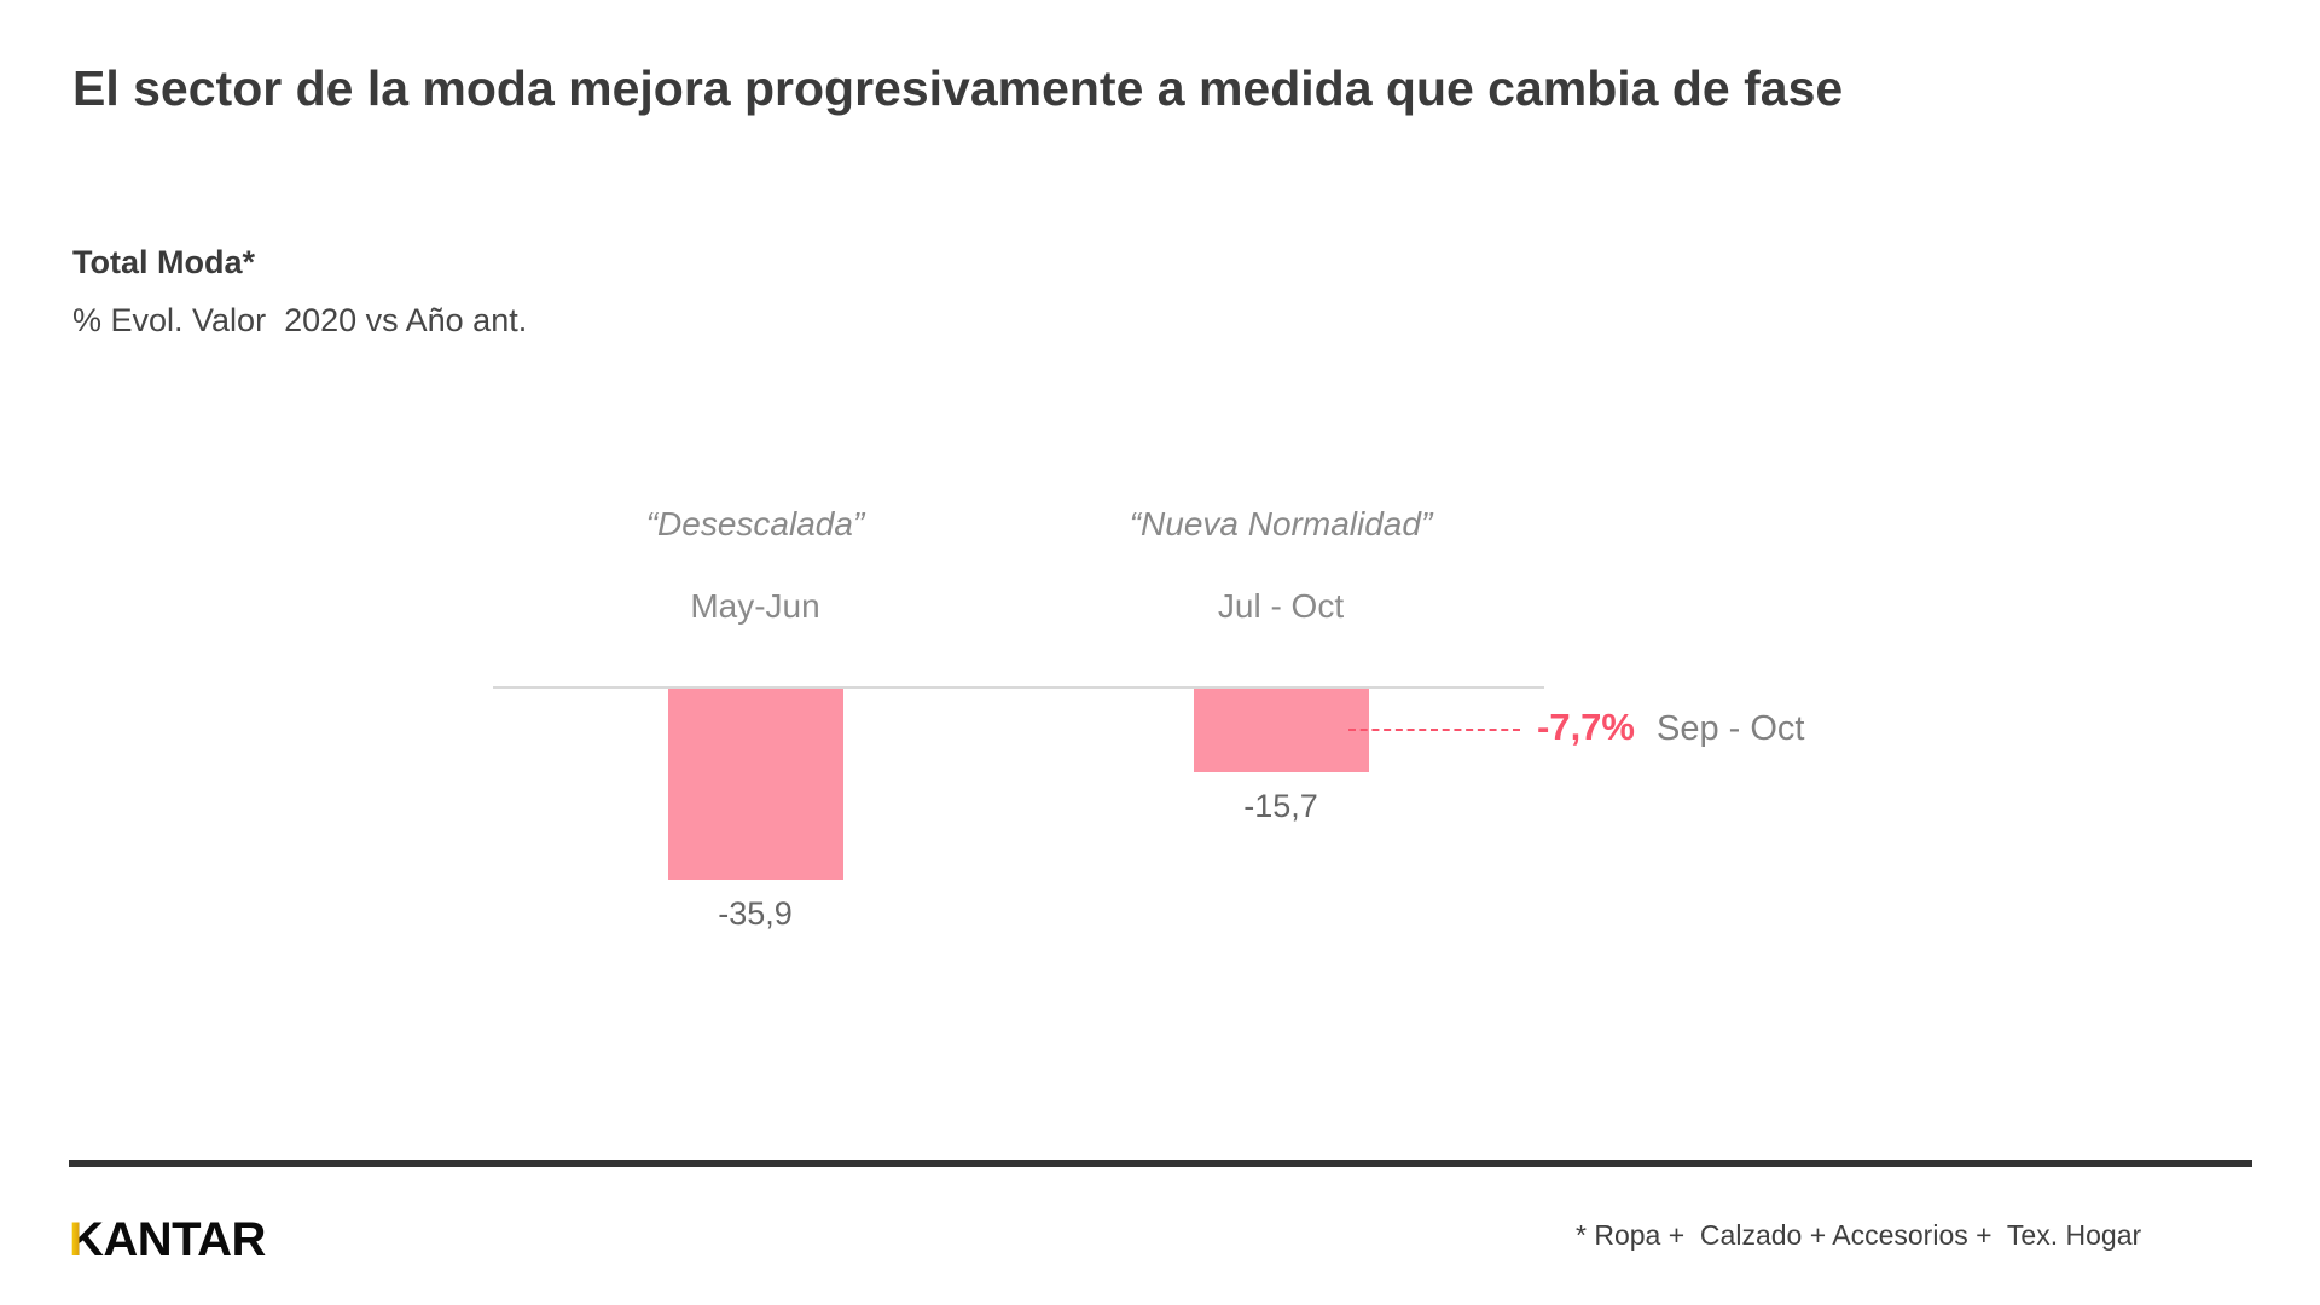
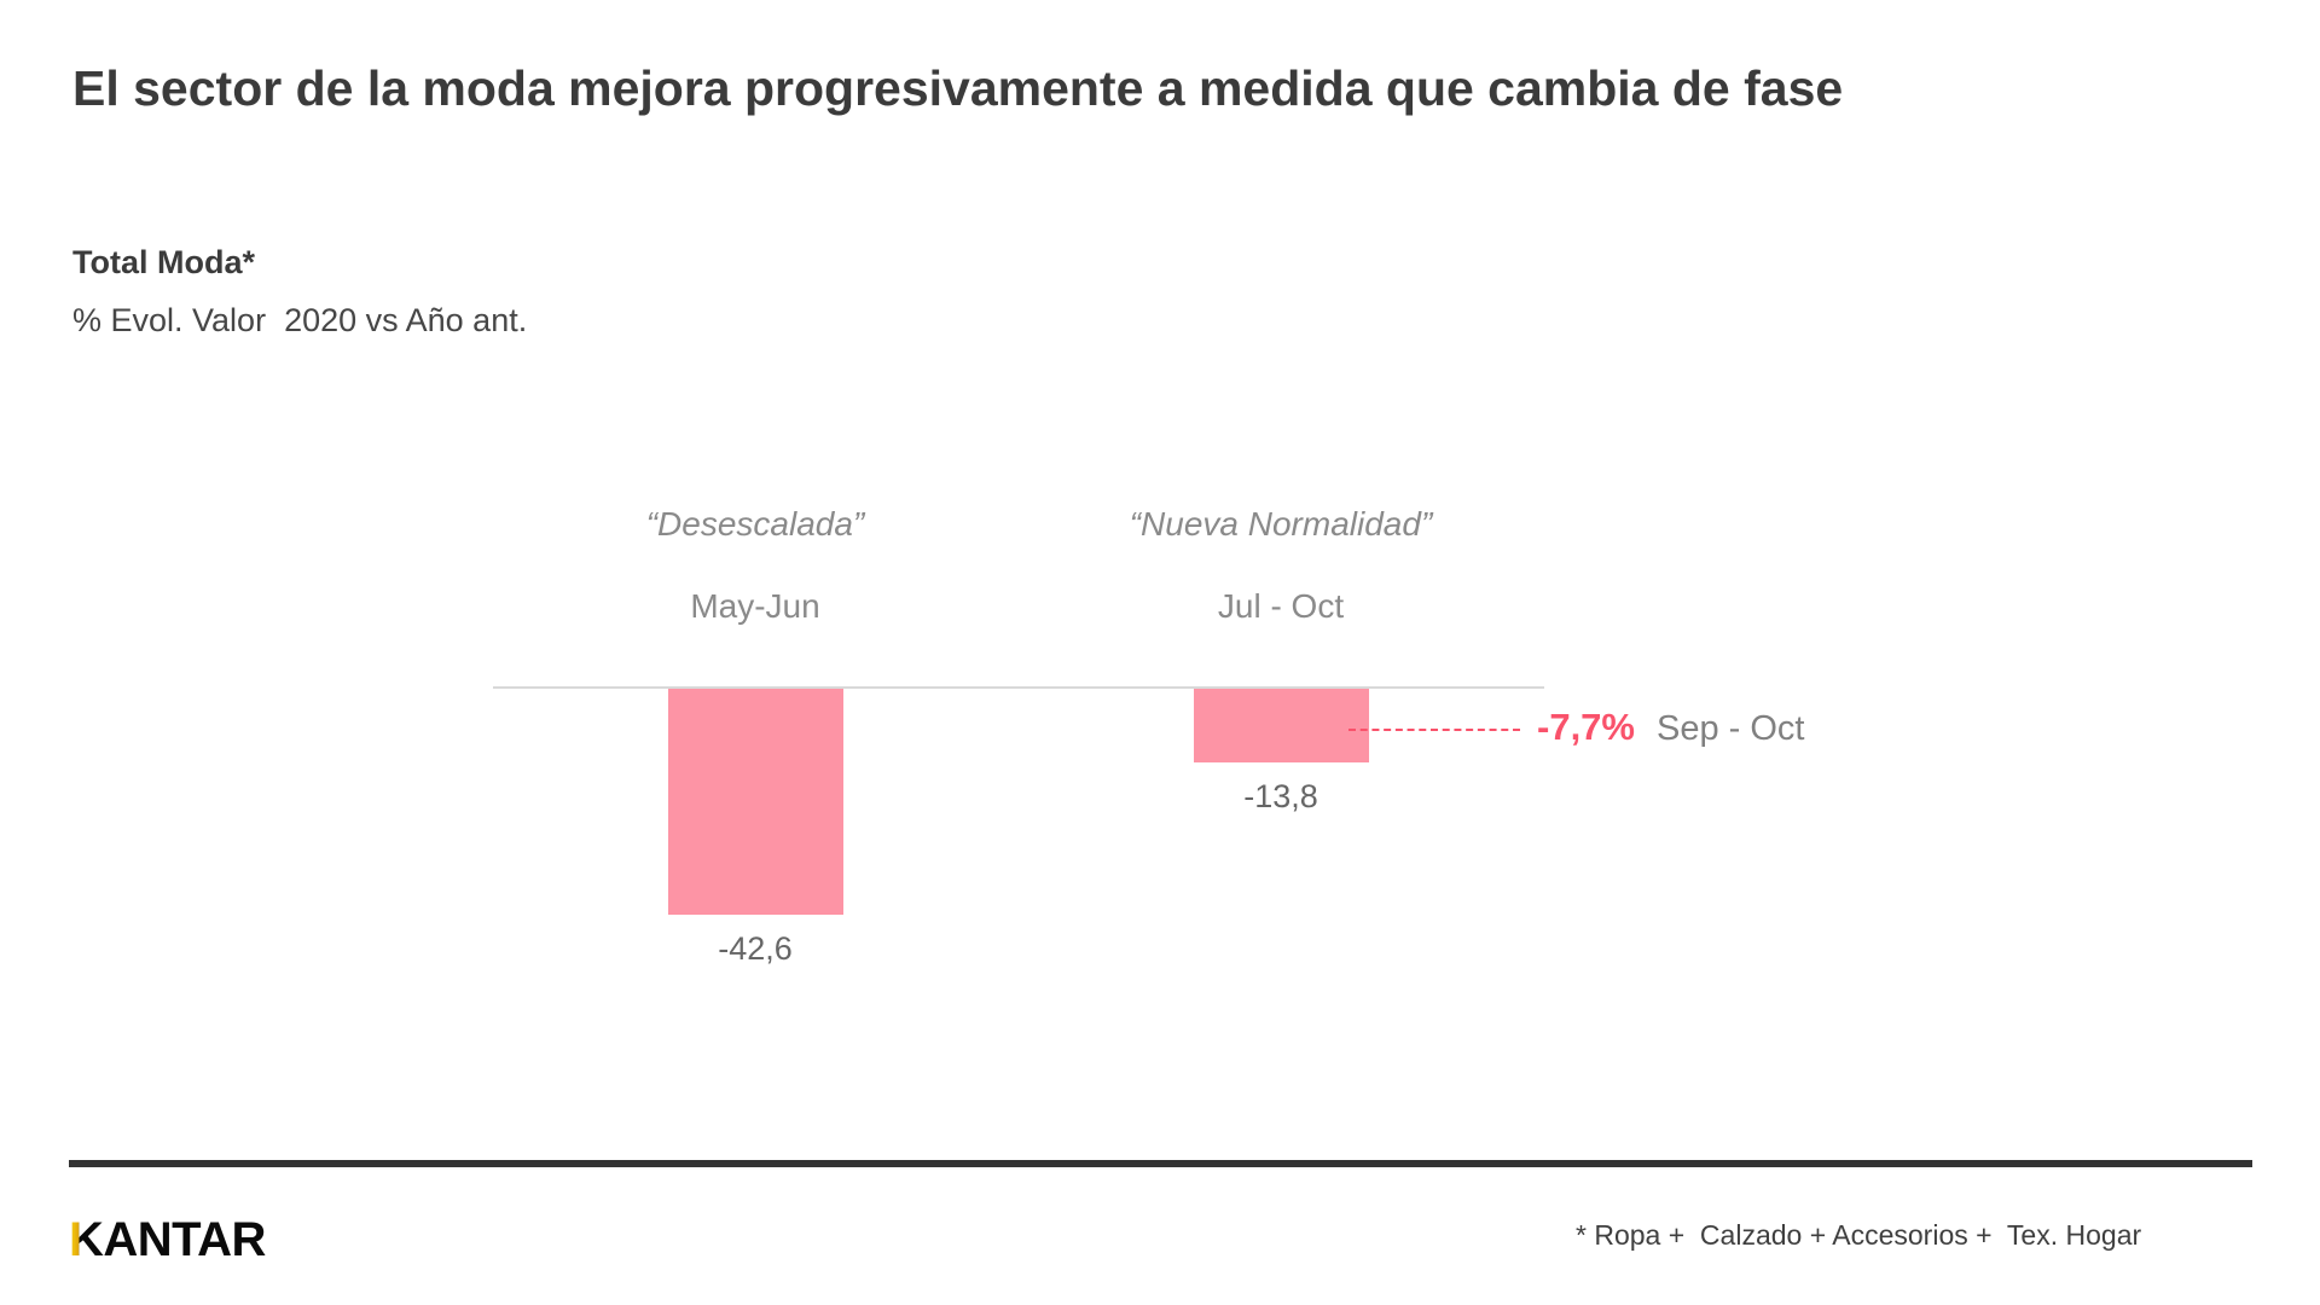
May-Jun: -35,9 -> -42,6
Jul - Oct: -15,7 -> -13,8
